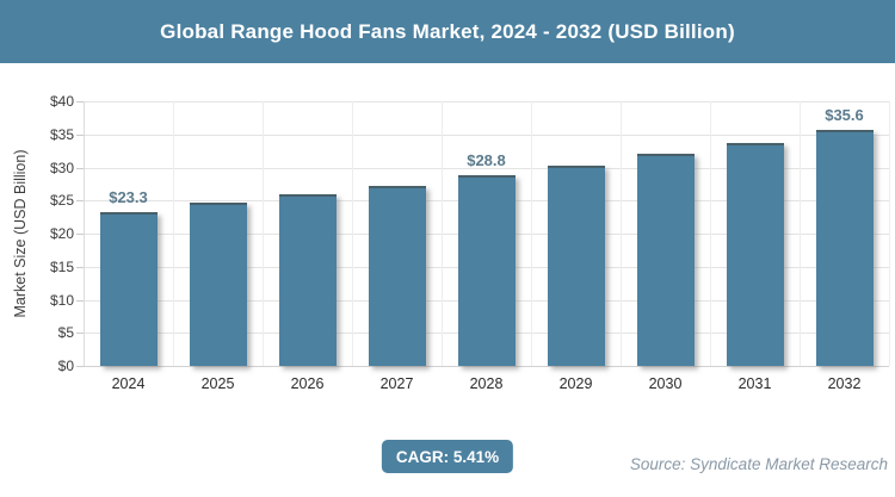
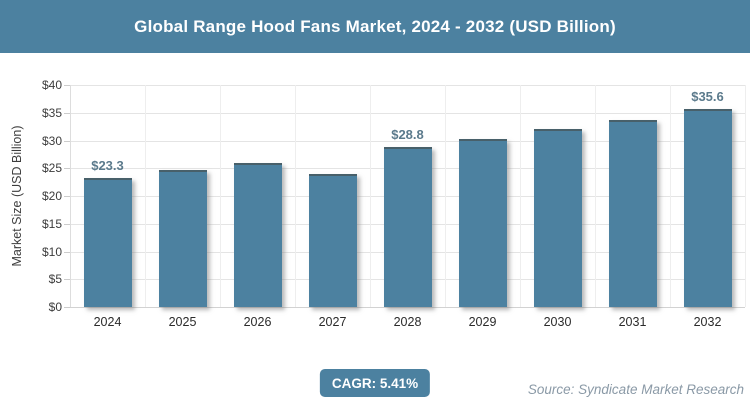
2027: $27 -> $24
